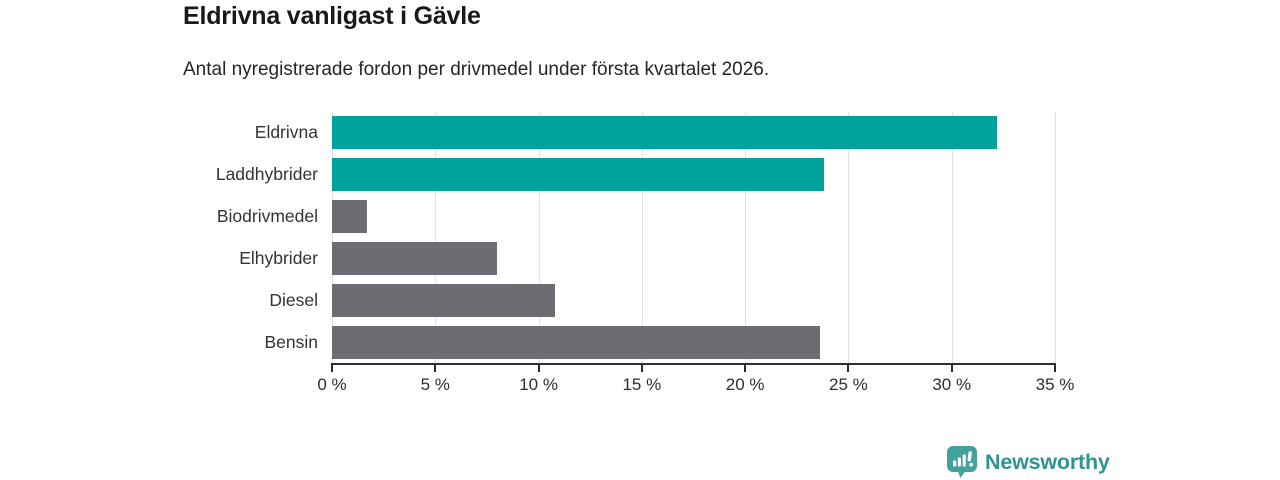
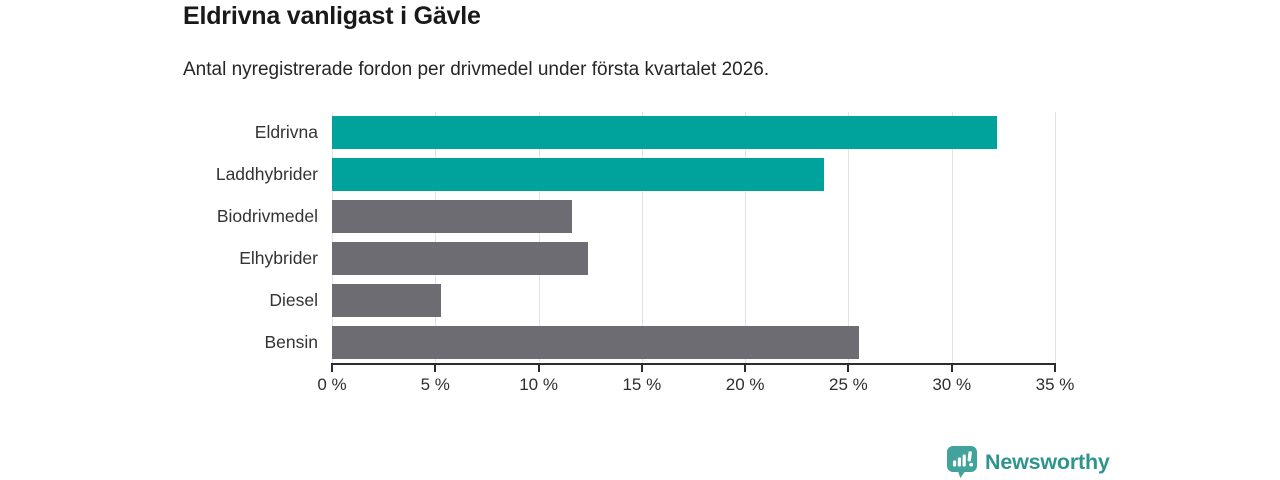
Biodrivmedel: 1.7% -> 11.6%
Elhybrider: 8.0% -> 12.4%
Diesel: 10.8% -> 5.3%
Bensin: 23.6% -> 25.5%
